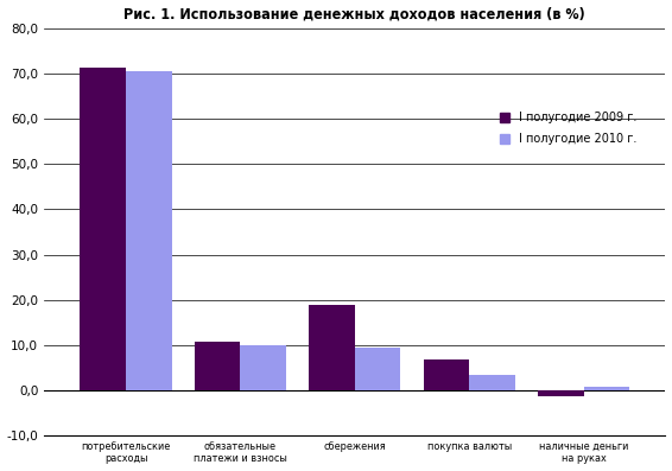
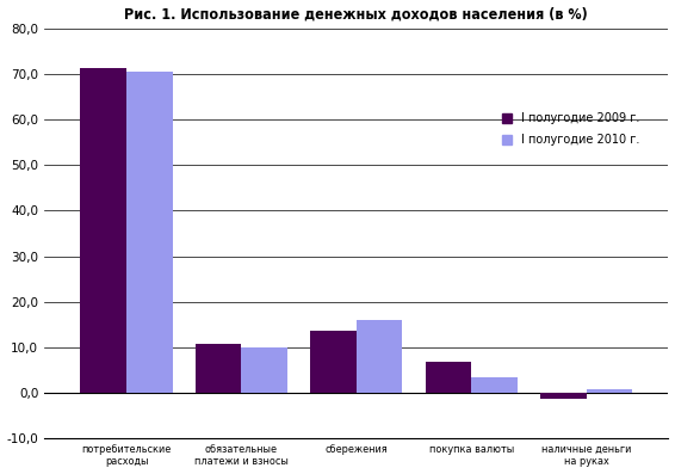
I полугодие 2009 г./сбережения: 19,0 -> 13,5
I полугодие 2010 г./сбережения: 9,5 -> 16,0
